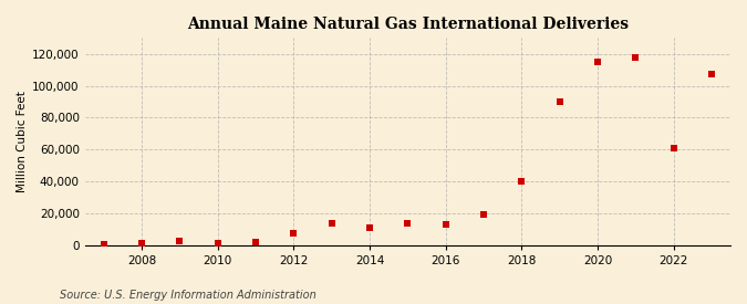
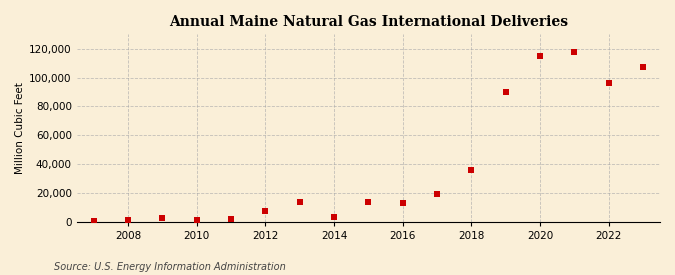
2014: 11,000 -> 3,000
2018: 40,000 -> 36,000
2022: 61,000 -> 96,000
